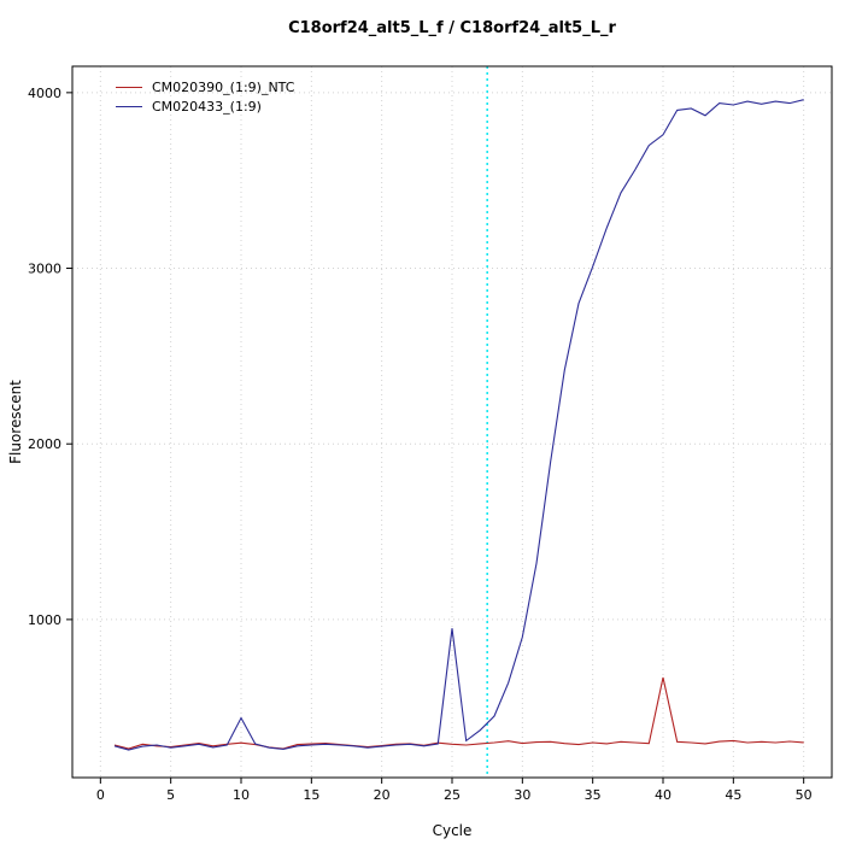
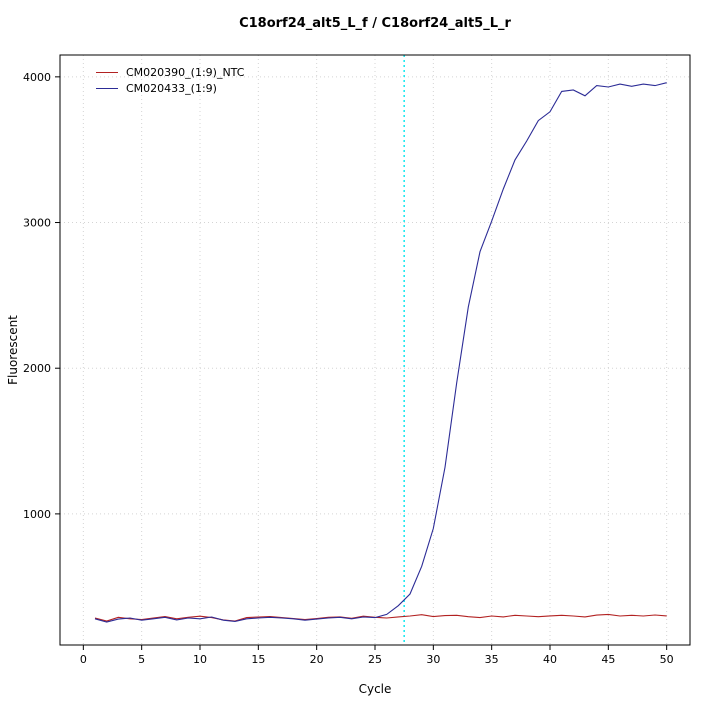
CM020433_(1:9)/10: 440 -> 280
CM020433_(1:9)/25: 950 -> 290
CM020390_(1:9)_NTC/40: 670 -> 300
